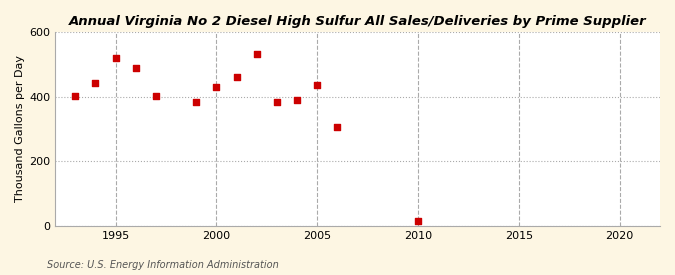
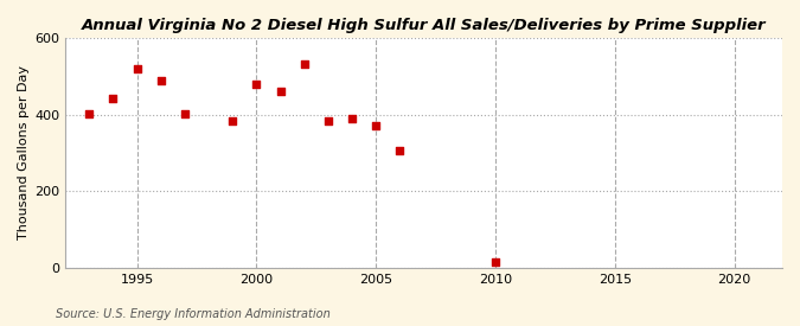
2000: 430 -> 480
2005: 437 -> 370
